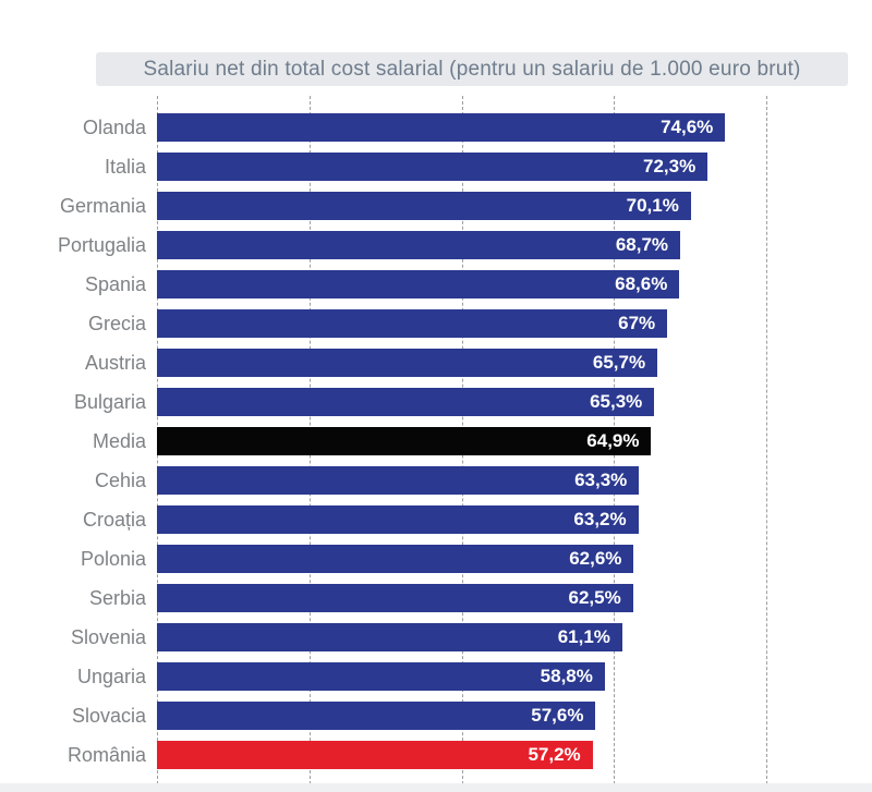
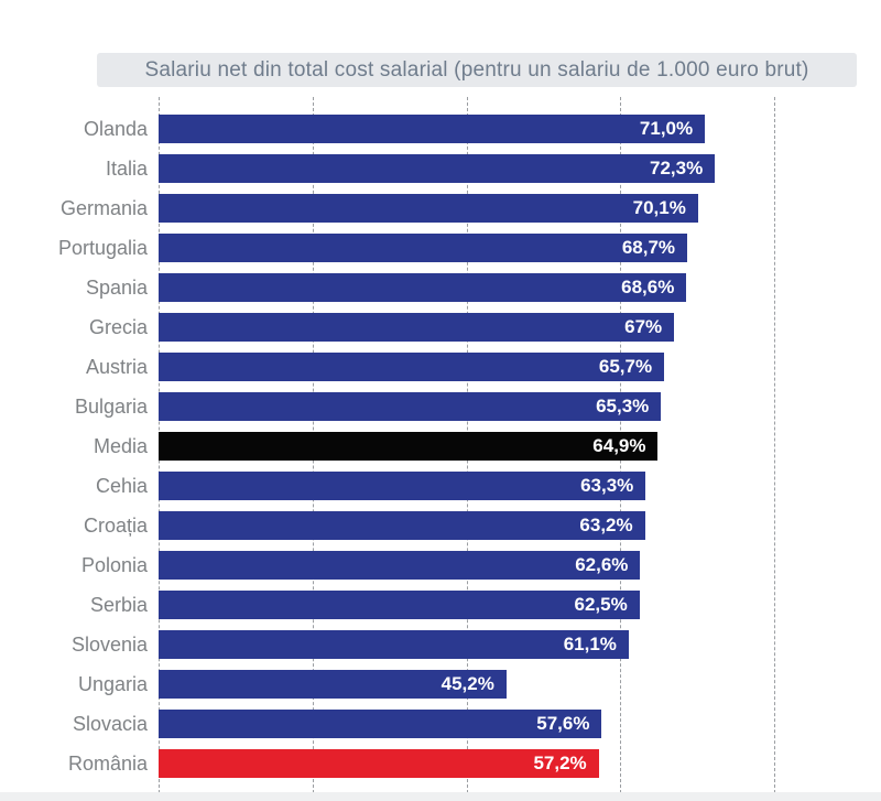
Olanda: 74,6% -> 71,0%
Ungaria: 58,8% -> 45,2%
